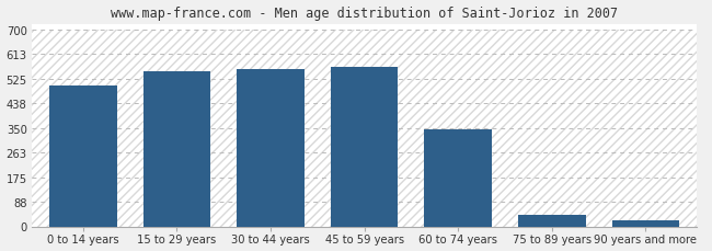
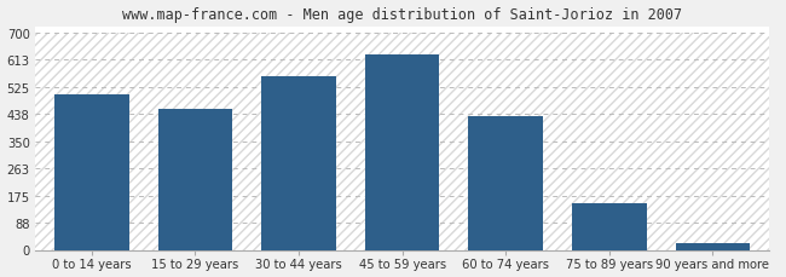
15 to 29 years: 550 -> 455
45 to 59 years: 565 -> 630
60 to 74 years: 345 -> 432
75 to 89 years: 40 -> 148
